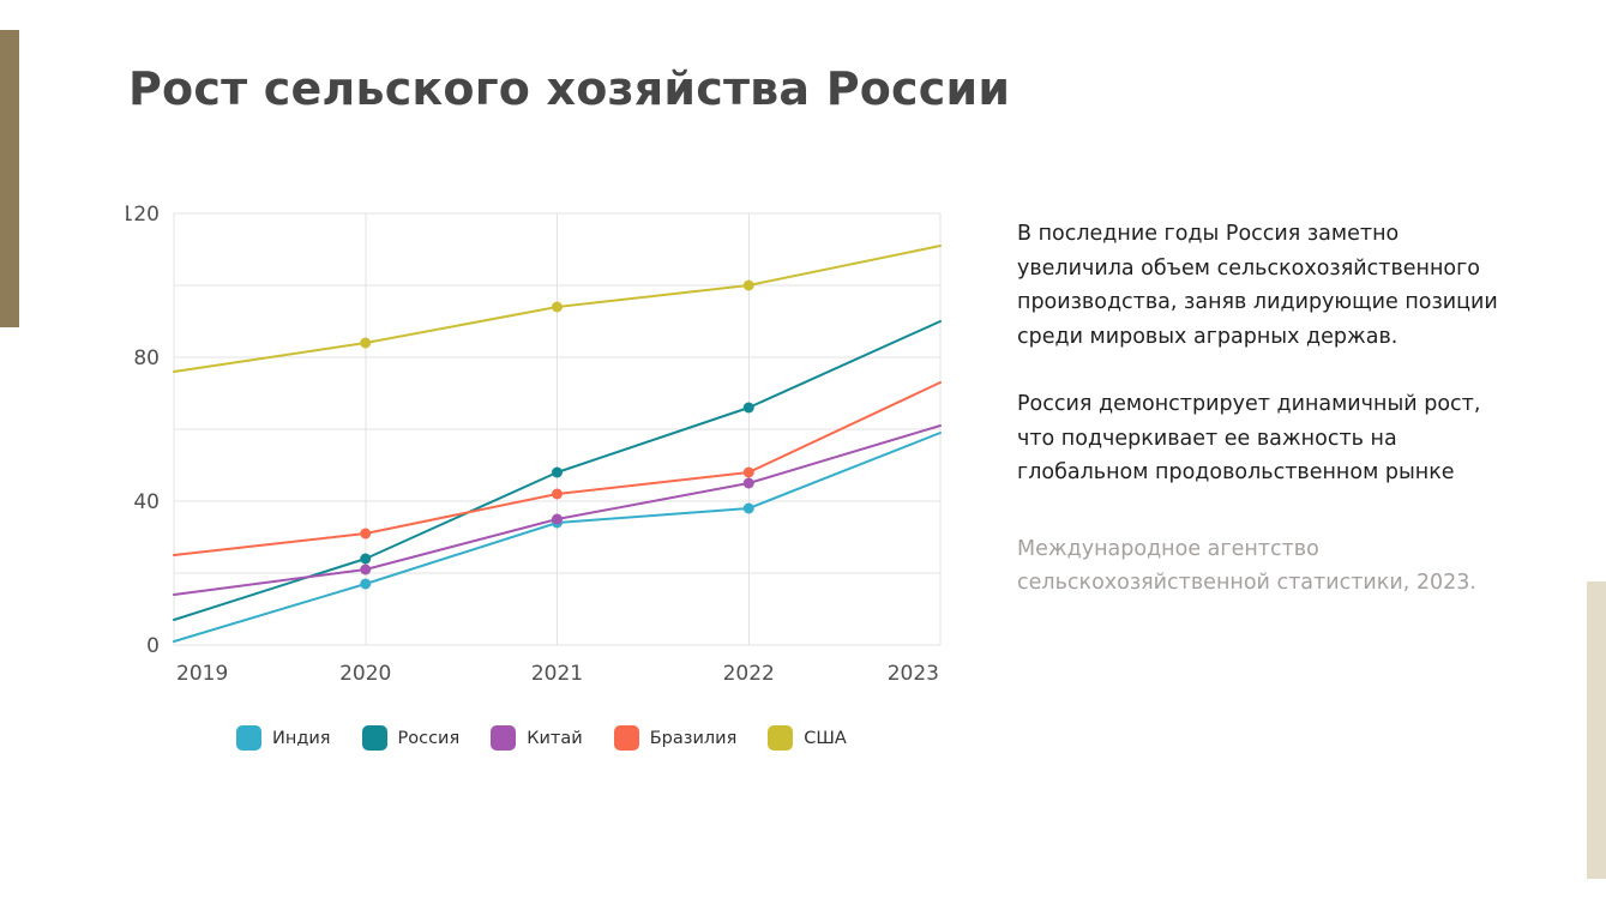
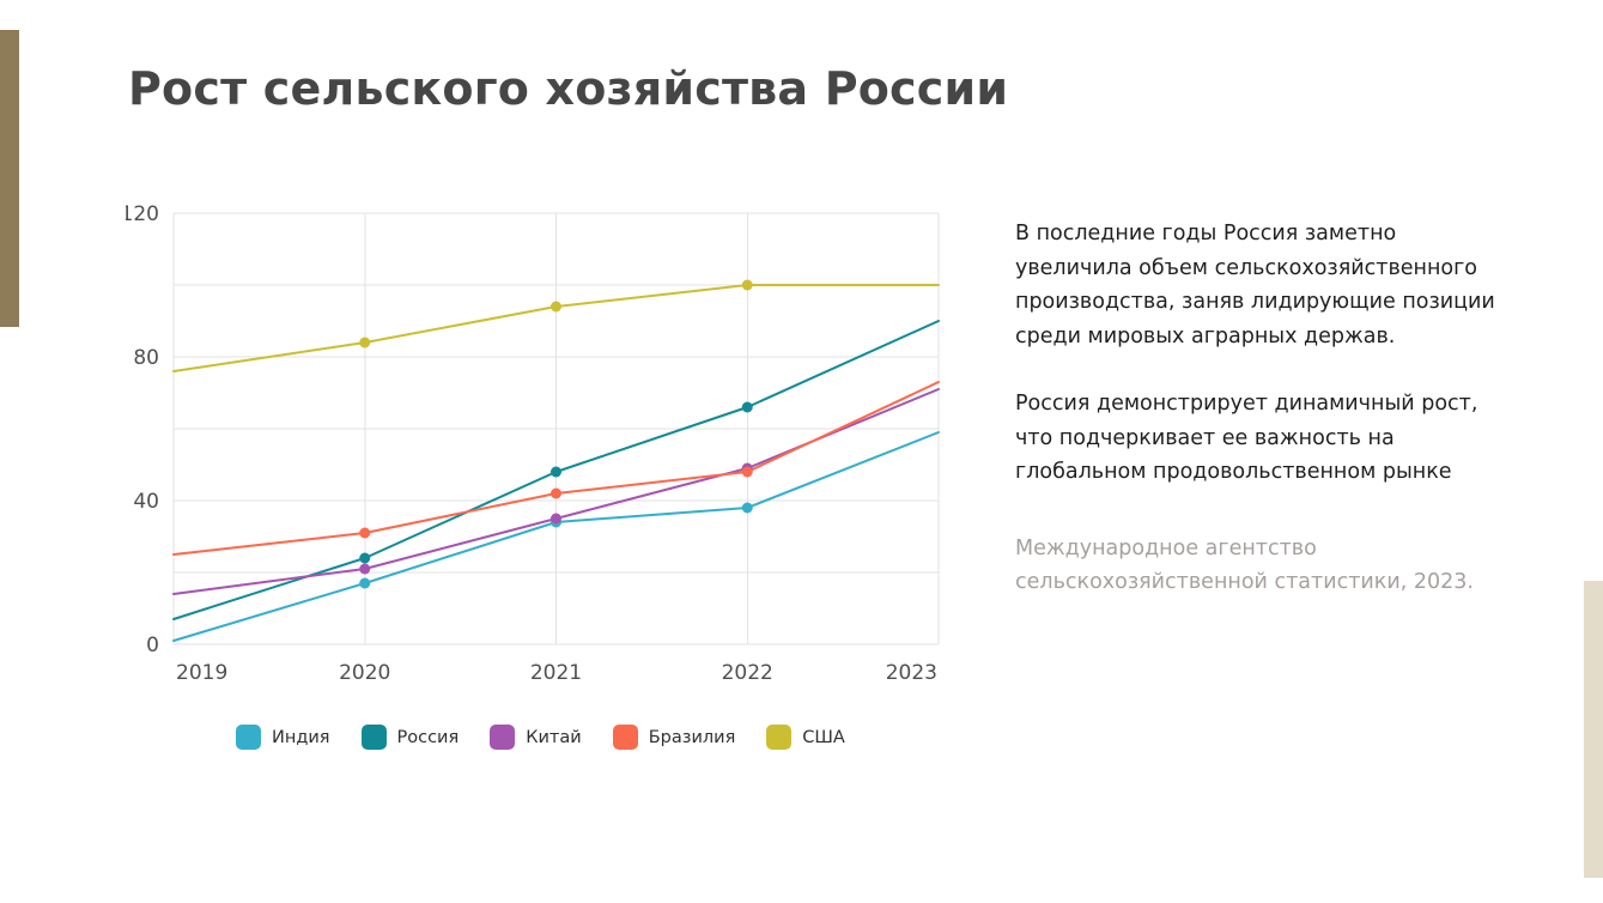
Китай/2022: 45 -> 49
Китай/2023: 61 -> 71
США/2023: 111 -> 100
